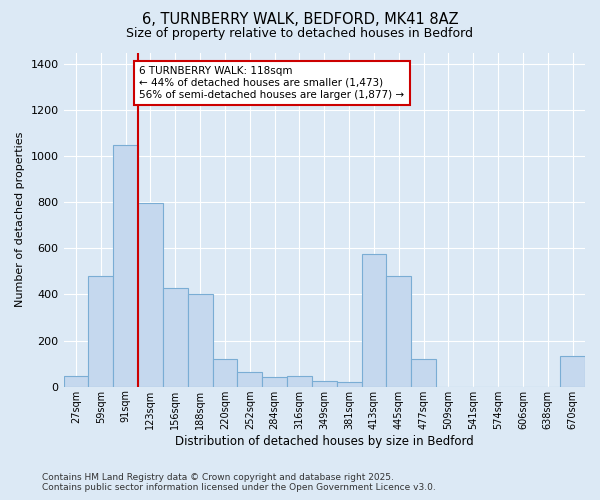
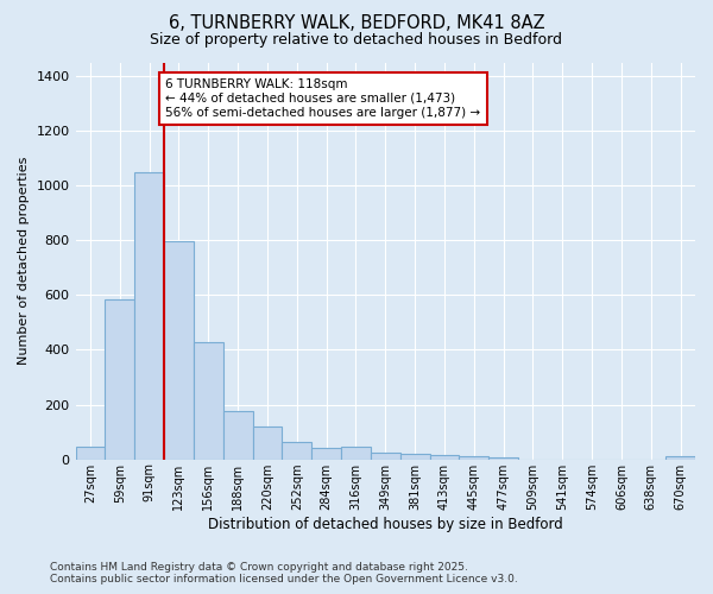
59sqm: 480 -> 585
188sqm: 400 -> 178
413sqm: 575 -> 15
445sqm: 480 -> 10
477sqm: 120 -> 8
670sqm: 135 -> 10
